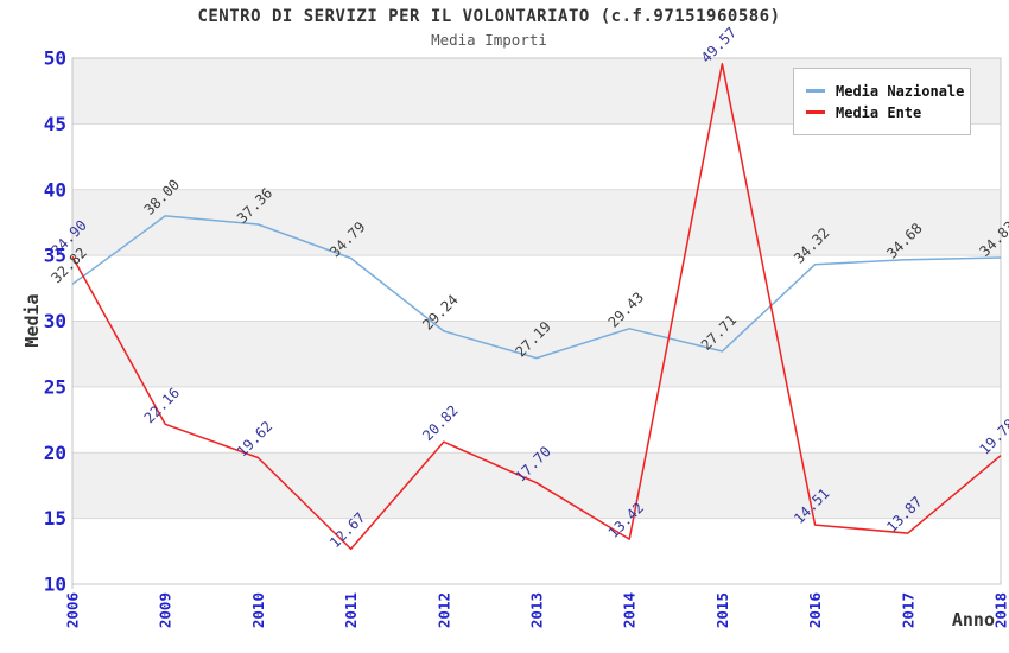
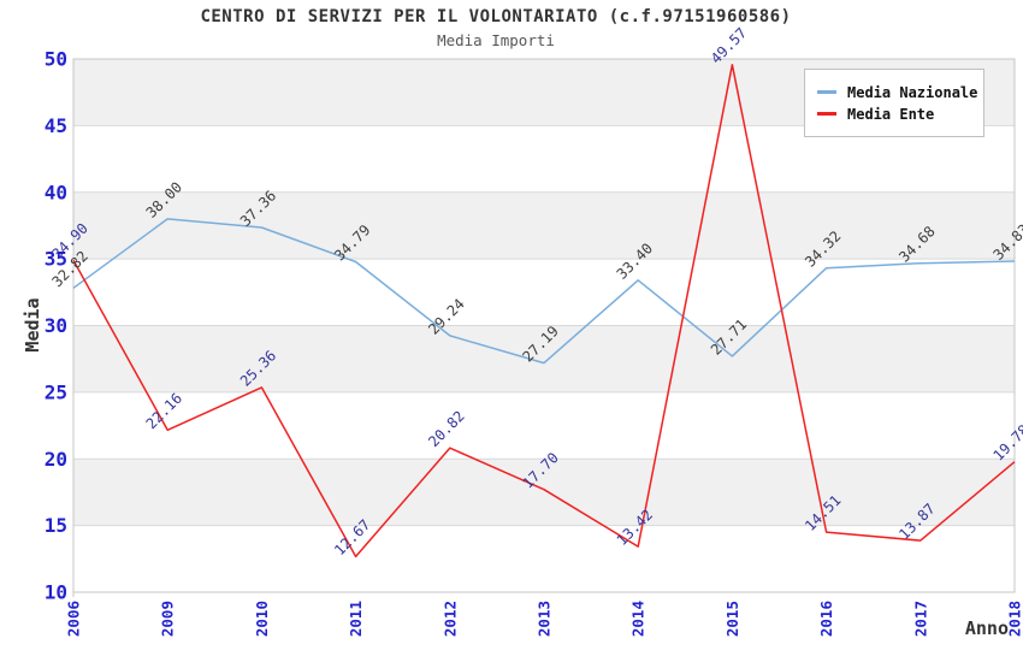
Media Ente/2010: 19.62 -> 25.36
Media Nazionale/2014: 29.43 -> 33.40
